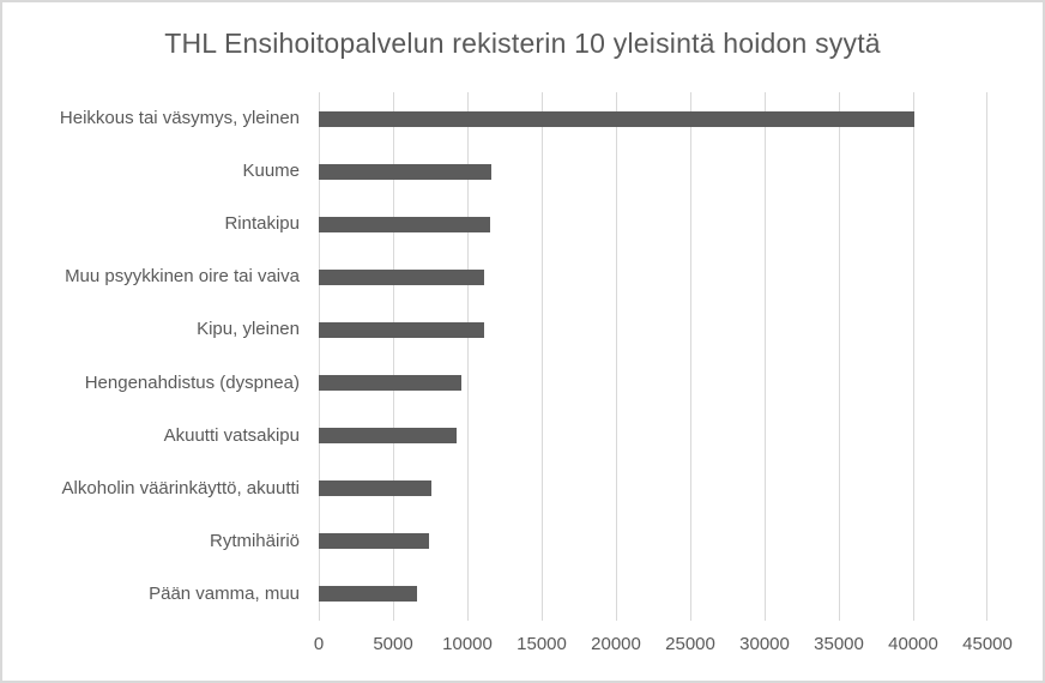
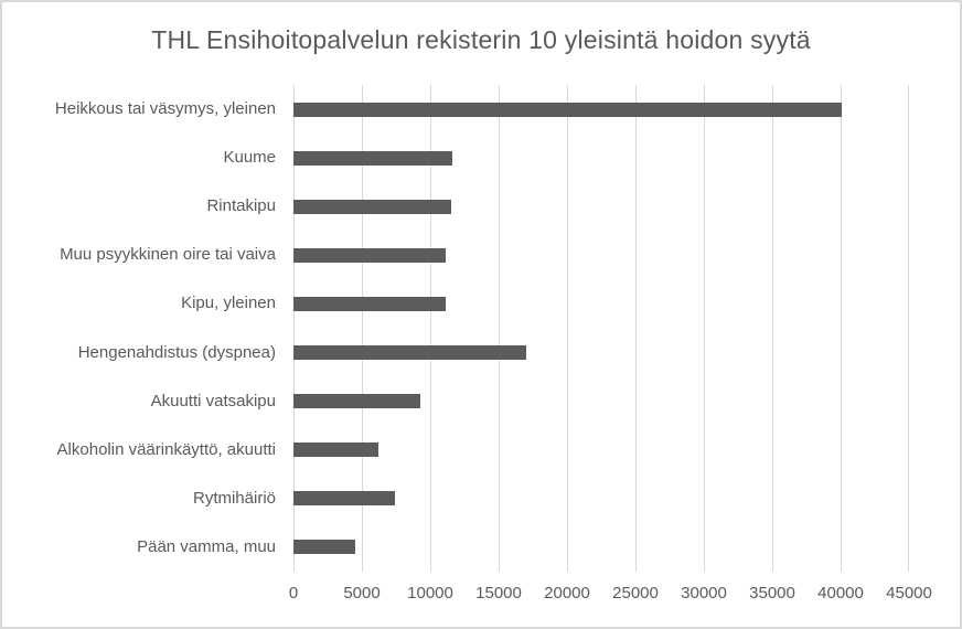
Hengenahdistus (dyspnea): 9600 -> 17000
Alkoholin väärinkäyttö, akuutti: 7600 -> 6200
Pään vamma, muu: 6600 -> 4500
